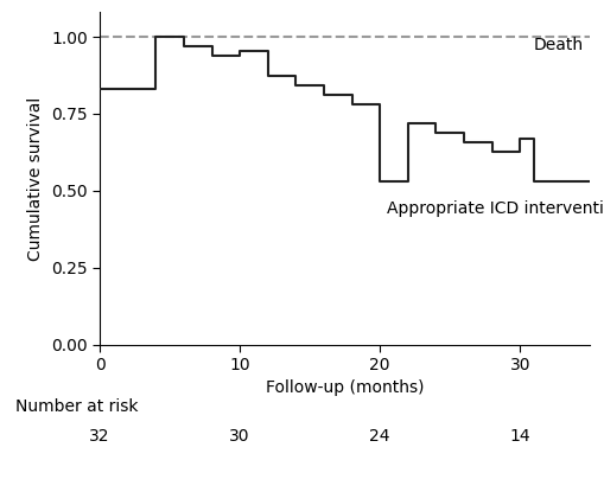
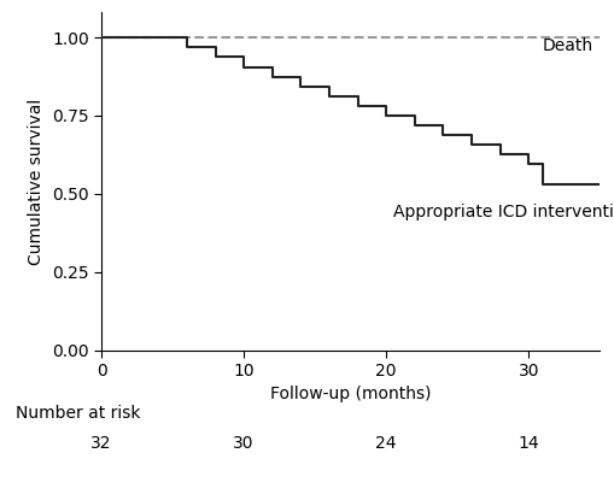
0: 0.830 -> 1.000
10: 0.955 -> 0.906
20: 0.530 -> 0.750
30: 0.670 -> 0.594
